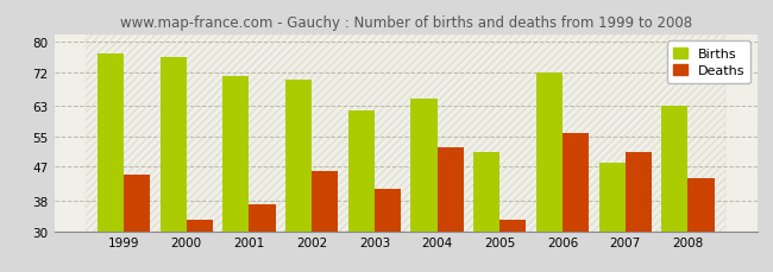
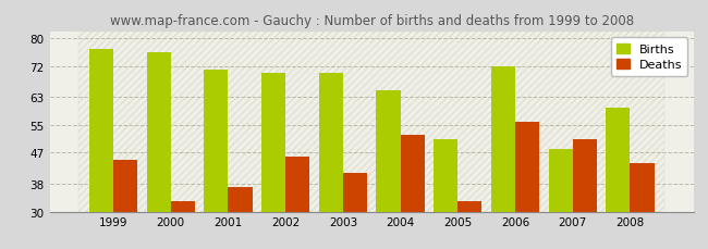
Births/2003: 62 -> 70
Births/2008: 63 -> 60
